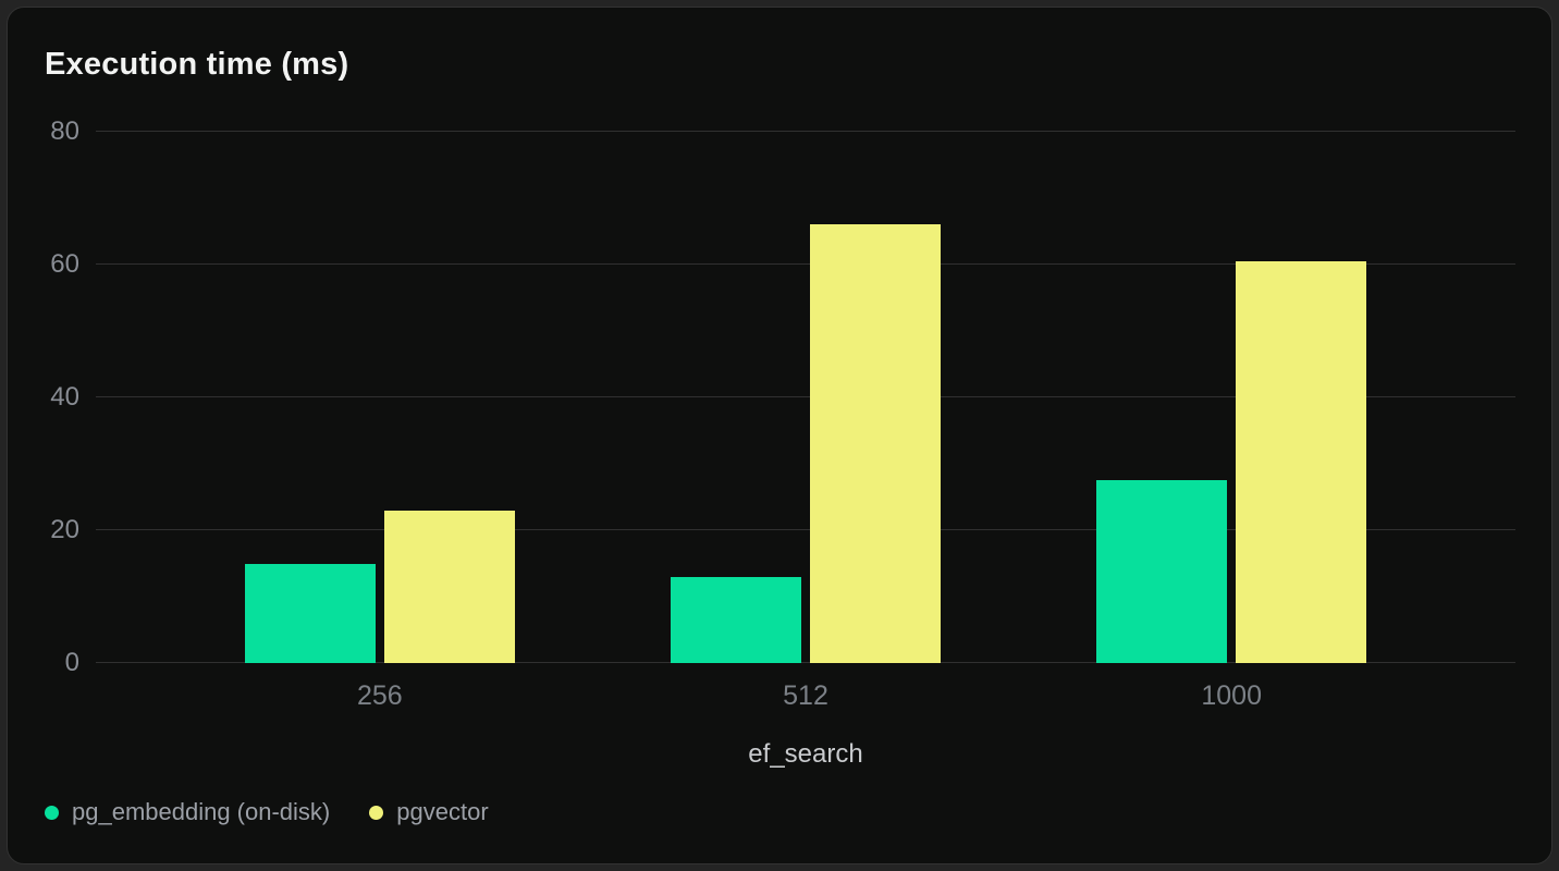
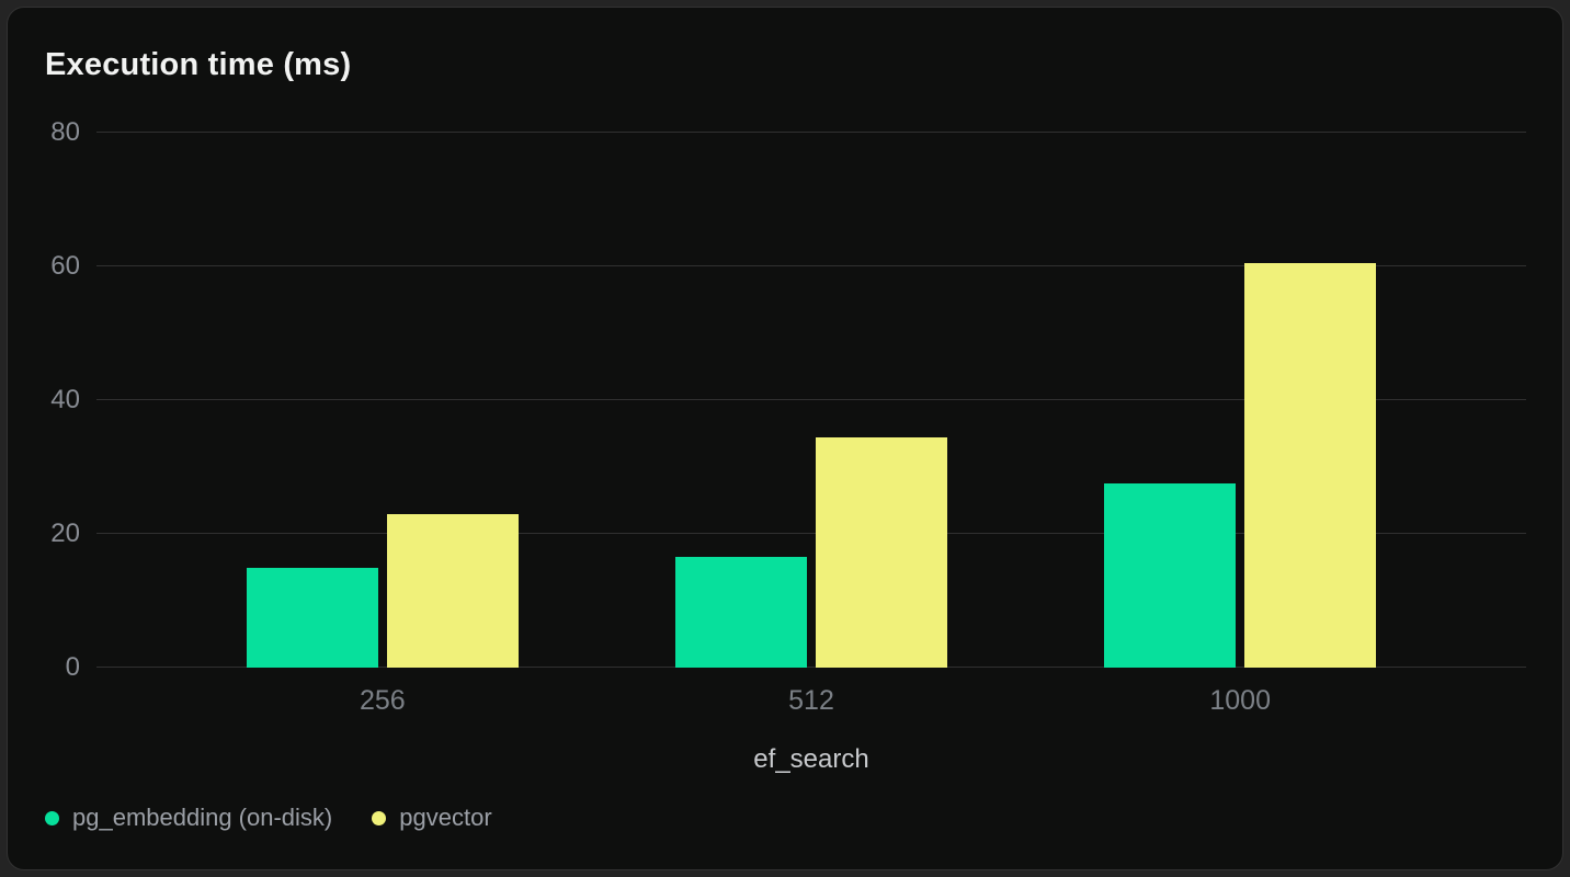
pg_embedding (on-disk)/512: 13 -> 16
pgvector/512: 66 -> 34
